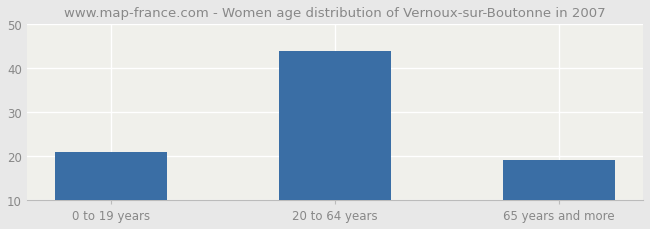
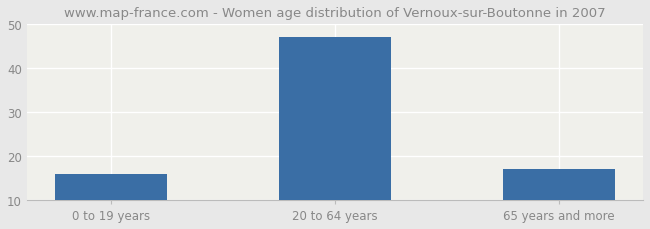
0 to 19 years: 21 -> 16
20 to 64 years: 44 -> 47
65 years and more: 19 -> 17
